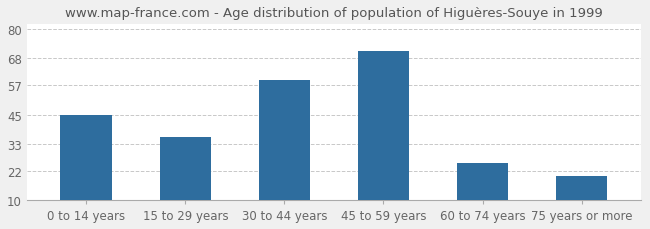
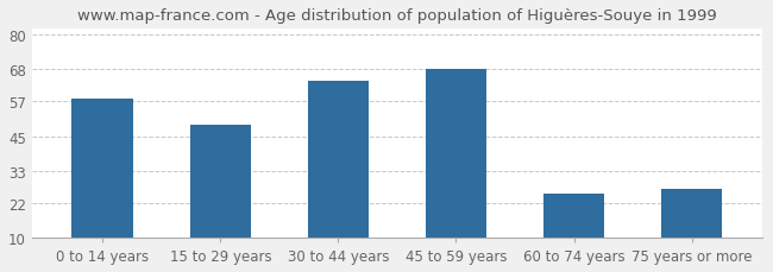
0 to 14 years: 45 -> 58
15 to 29 years: 36 -> 49
30 to 44 years: 59 -> 64
45 to 59 years: 71 -> 68
75 years or more: 20 -> 27
